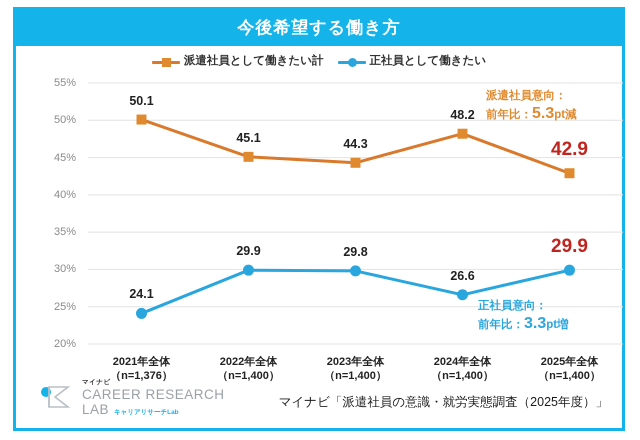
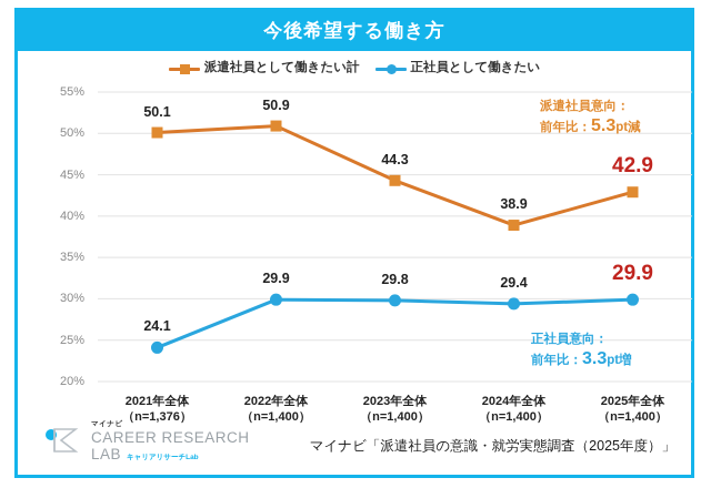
派遣社員として働きたい計/2022年全体: 45.1 -> 50.9
派遣社員として働きたい計/2024年全体: 48.2 -> 38.9
正社員として働きたい/2024年全体: 26.6 -> 29.4
